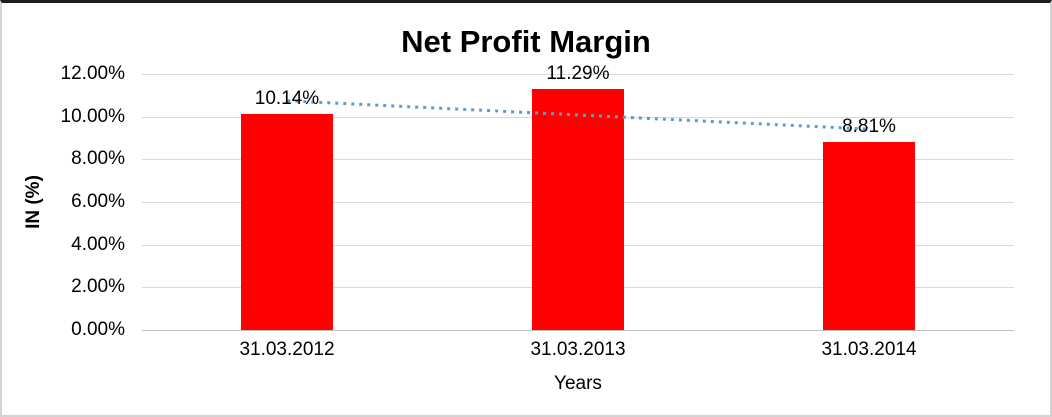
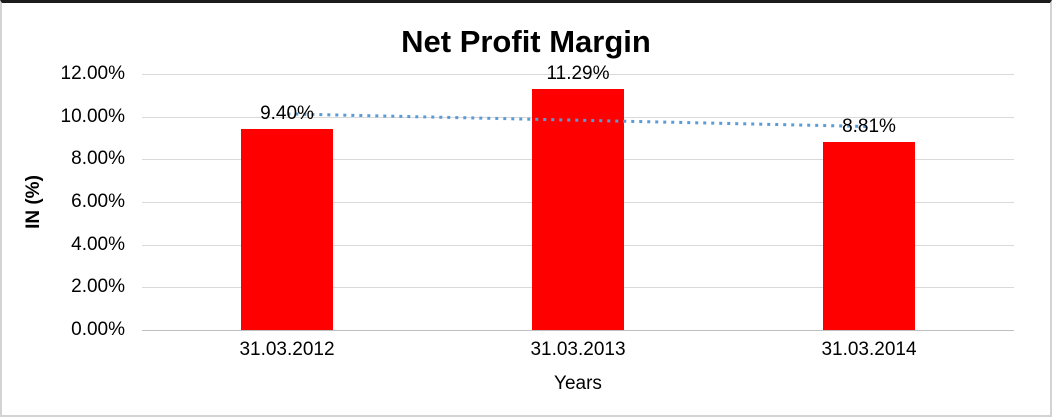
31.03.2012: 10.14% -> 9.40%
